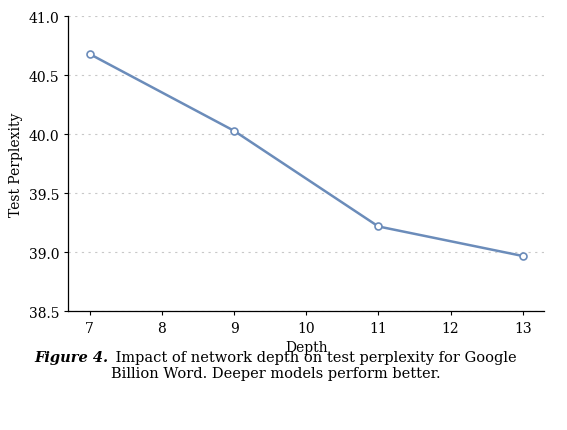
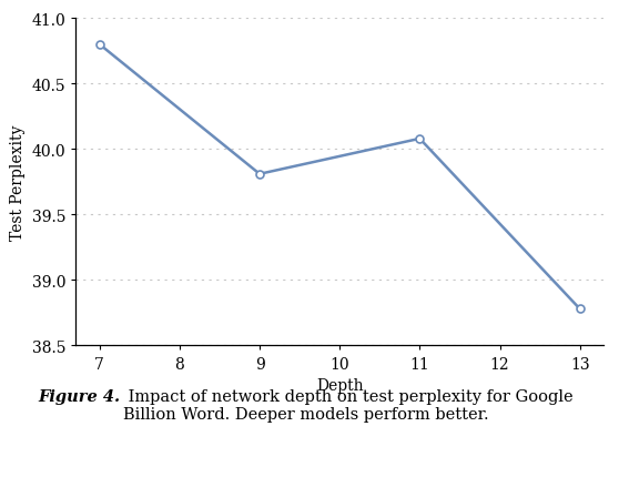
7: 40.68 -> 40.80
9: 40.03 -> 39.81
11: 39.22 -> 40.08
13: 38.97 -> 38.78
